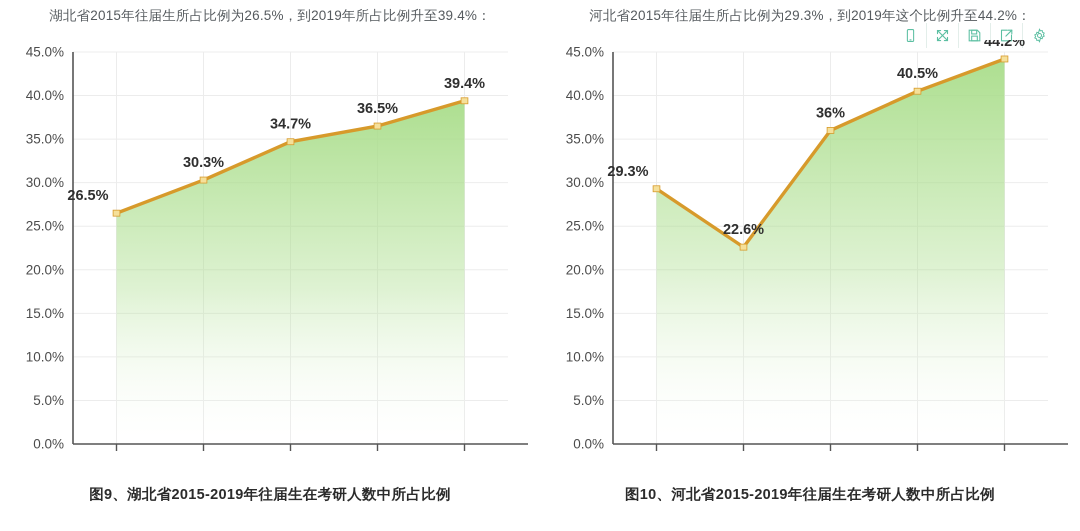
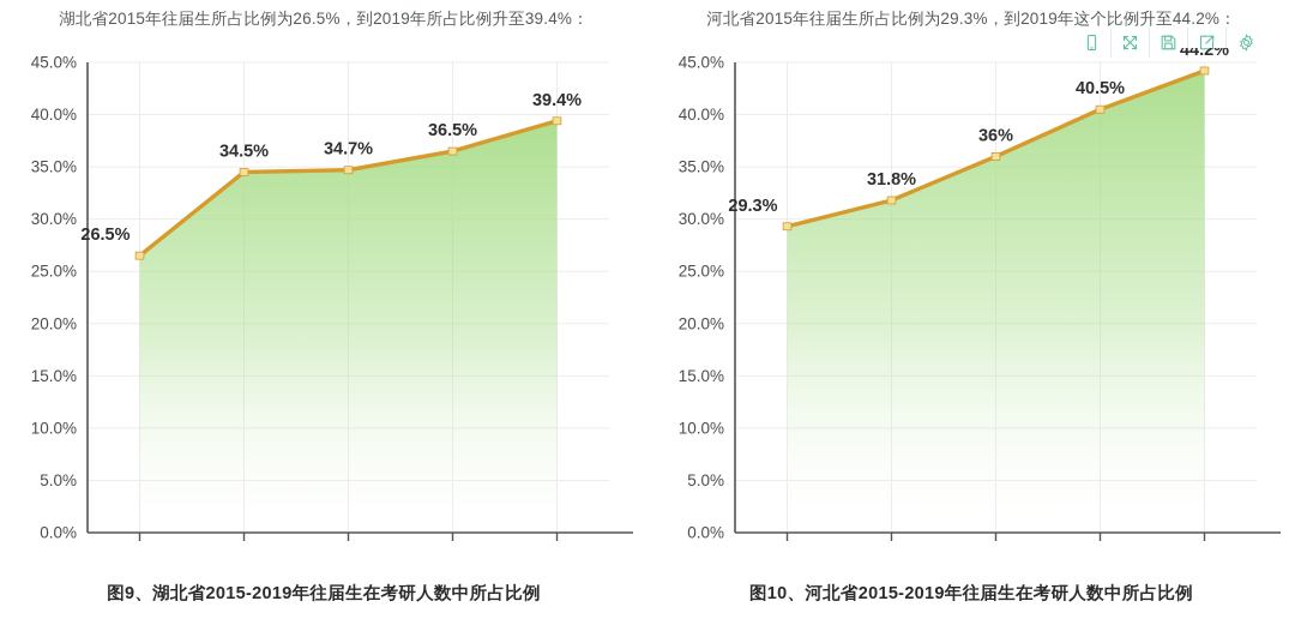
图9、湖北省2015-2019年往届生在考研人数中所占比例/2016年: 30.3% -> 34.5%
图10、河北省2015-2019年往届生在考研人数中所占比例/2016年: 22.6% -> 31.8%
